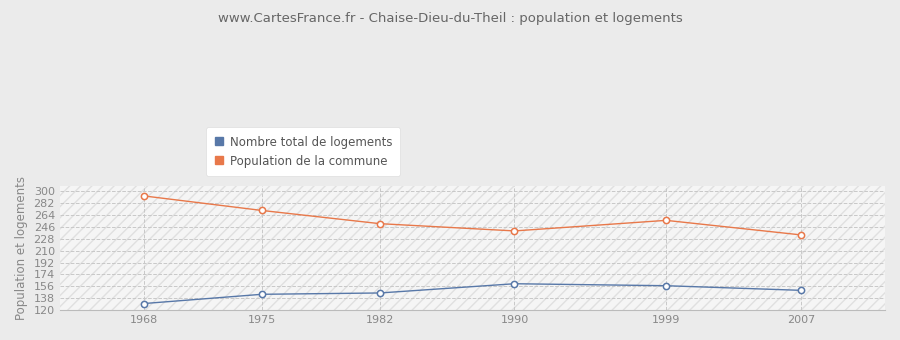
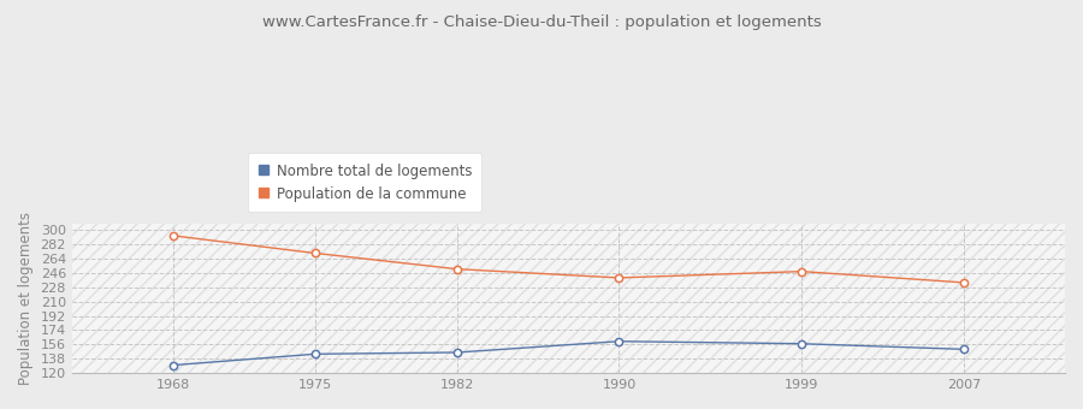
Population de la commune/1999: 256 -> 248
